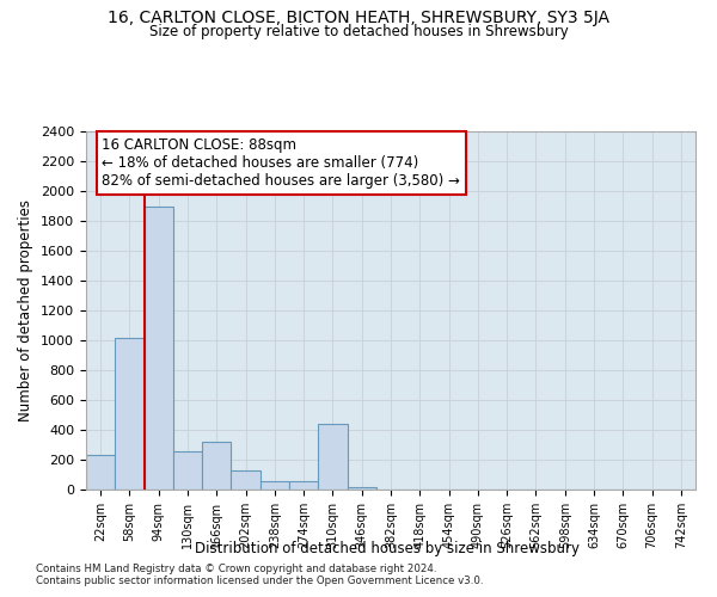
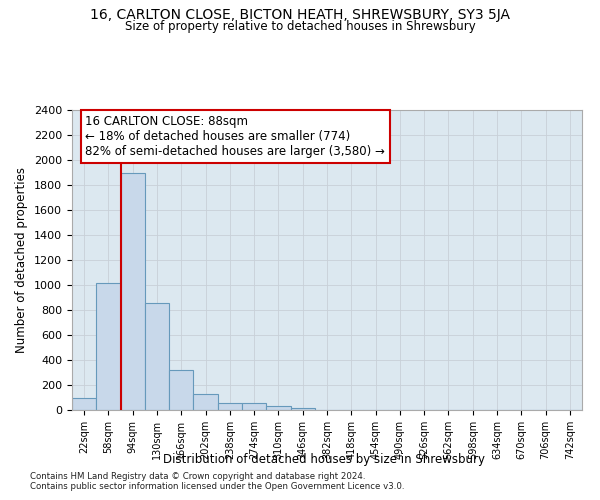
22sqm: 230 -> 100
130sqm: 260 -> 860
310sqm: 440 -> 40
